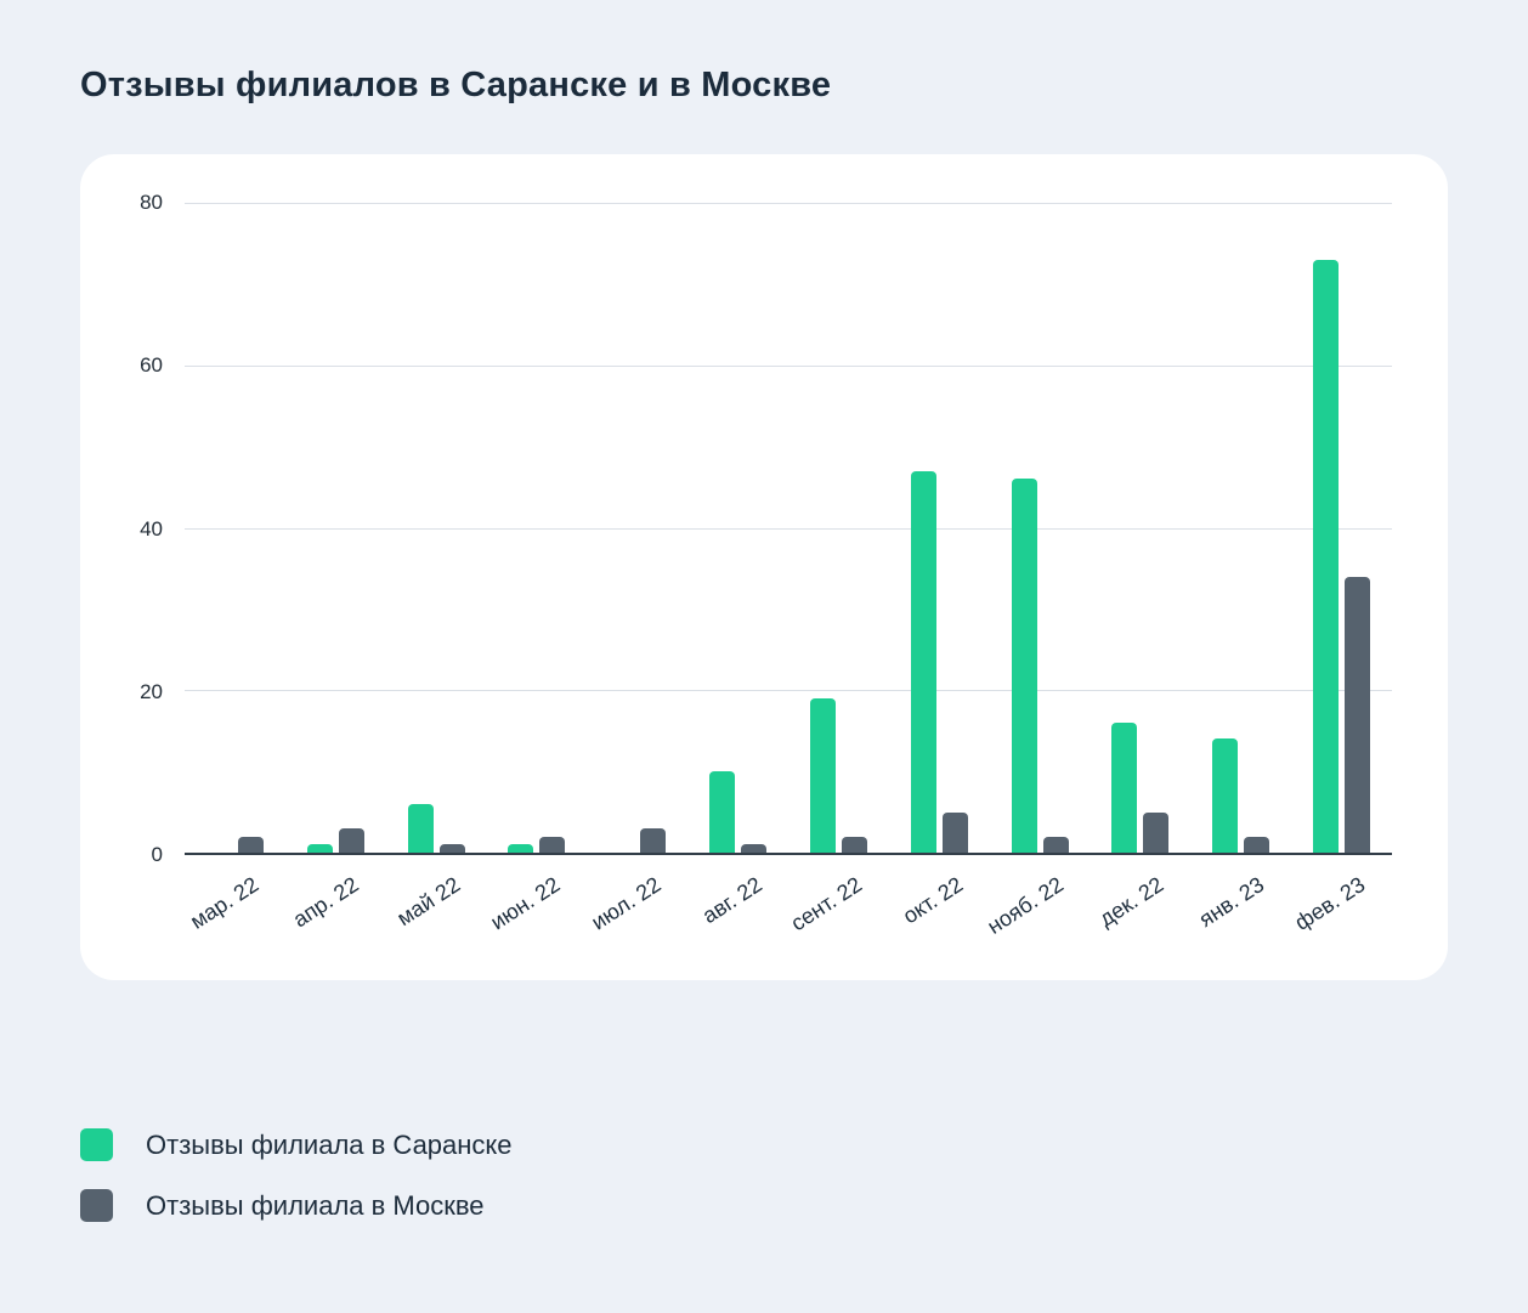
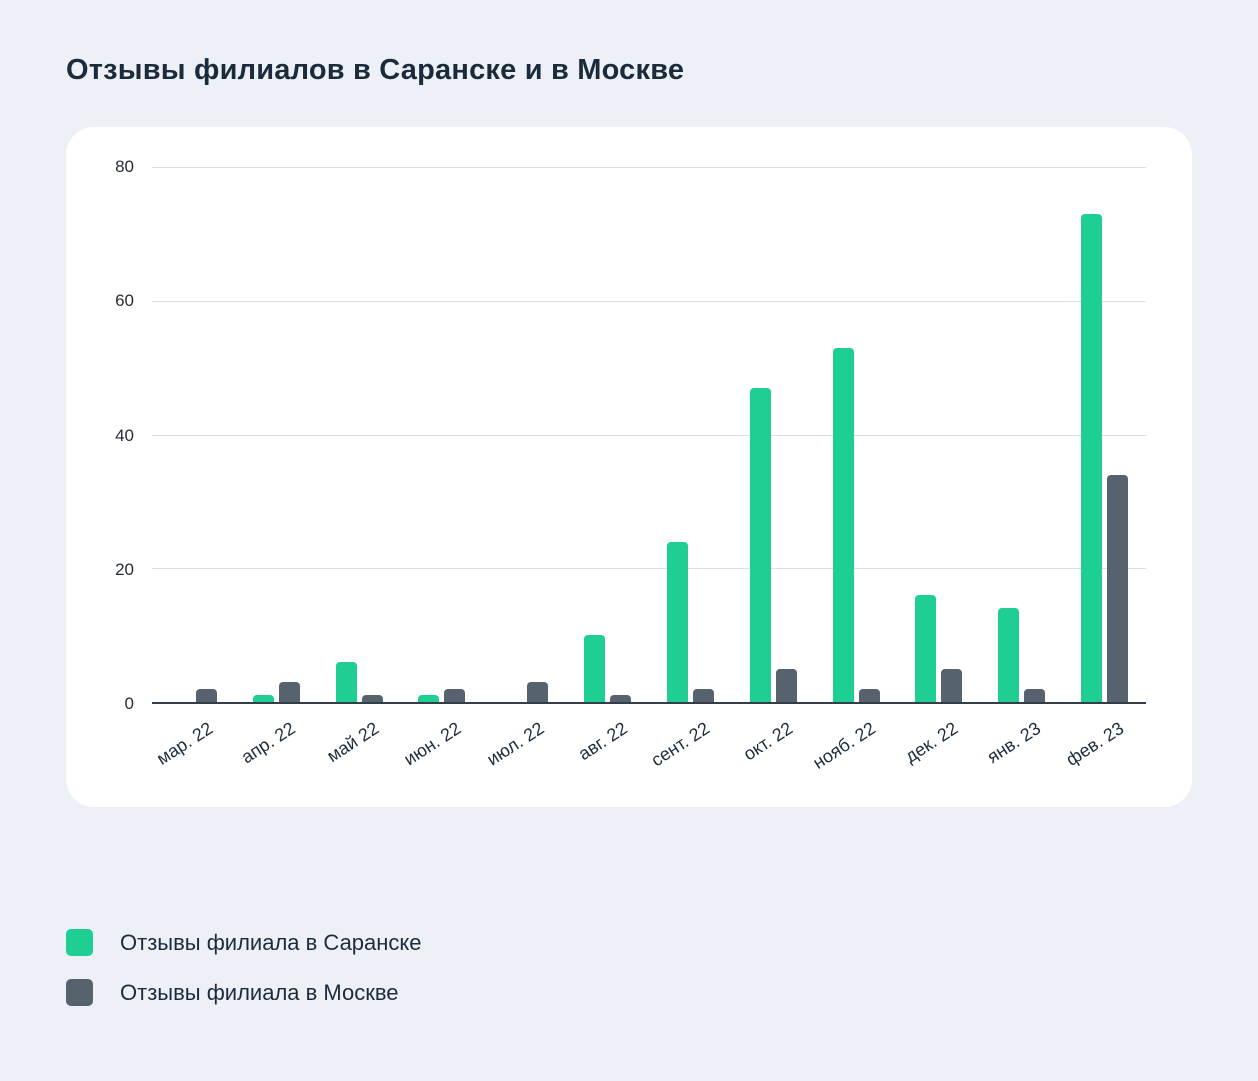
Отзывы филиала в Саранске/сент. 22: 19 -> 24
Отзывы филиала в Саранске/нояб. 22: 46 -> 53
